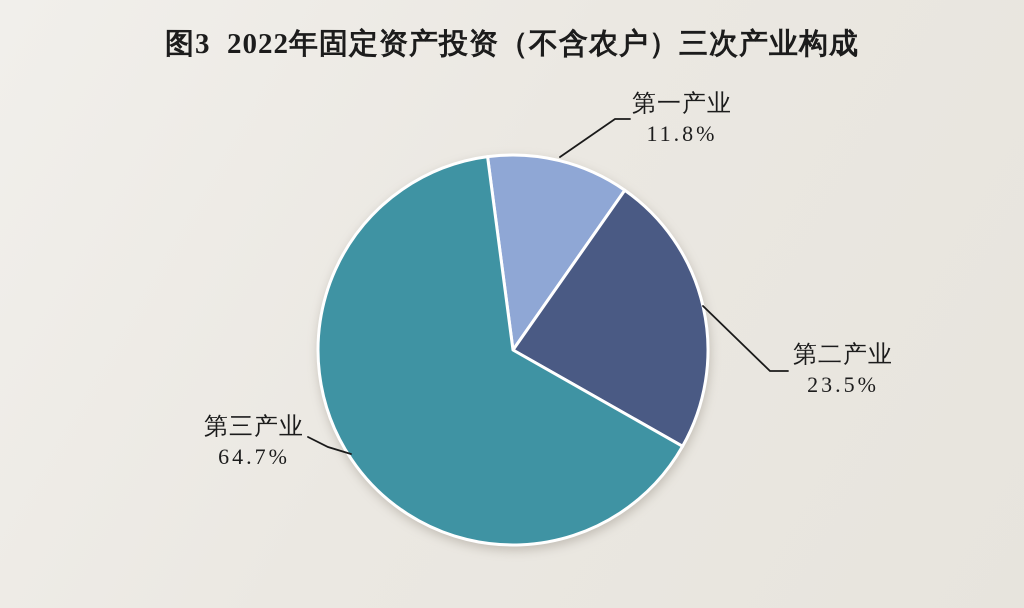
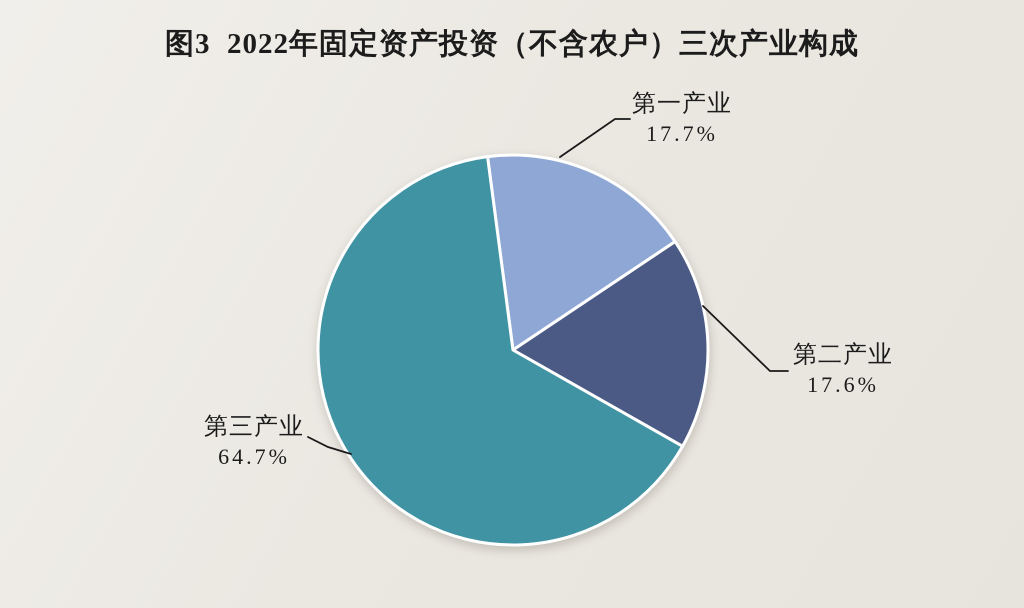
第一产业: 11.8% -> 17.7%
第二产业: 23.5% -> 17.6%
